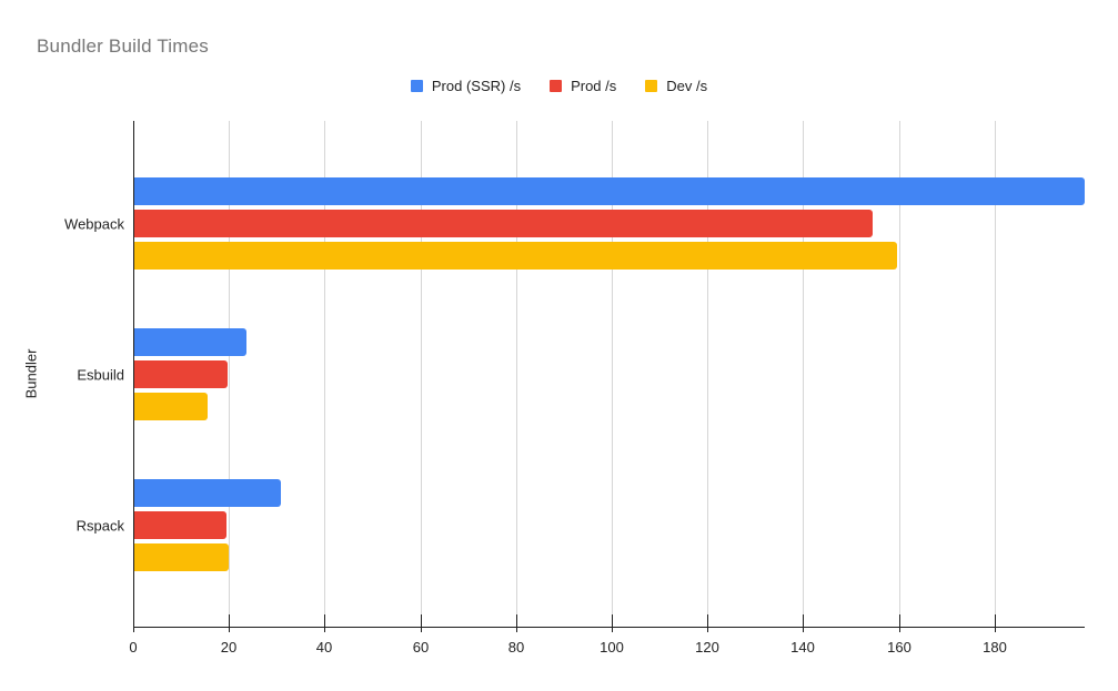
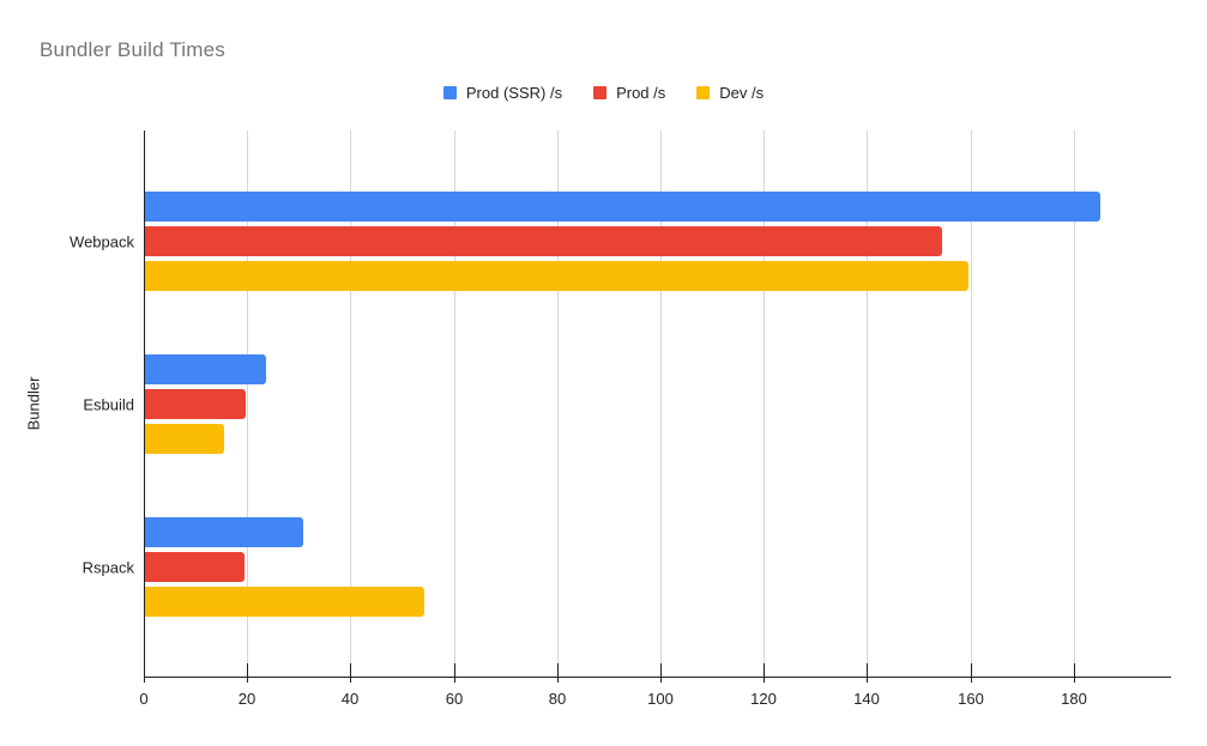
Prod (SSR) /s/Webpack: 199 -> 185
Dev /s/Rspack: 20 -> 54
